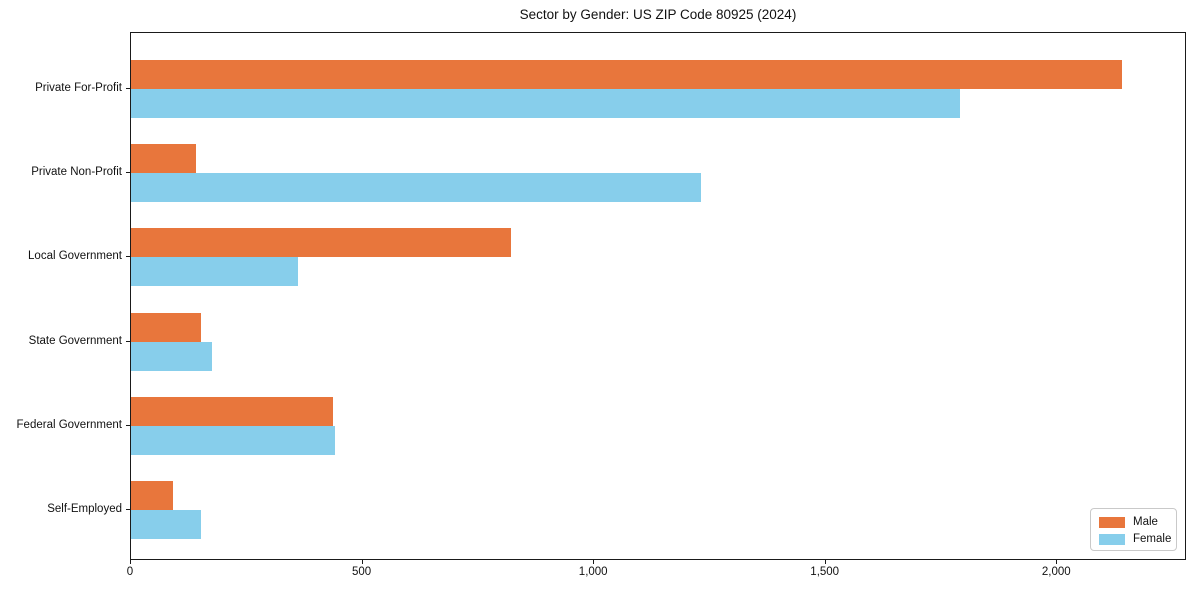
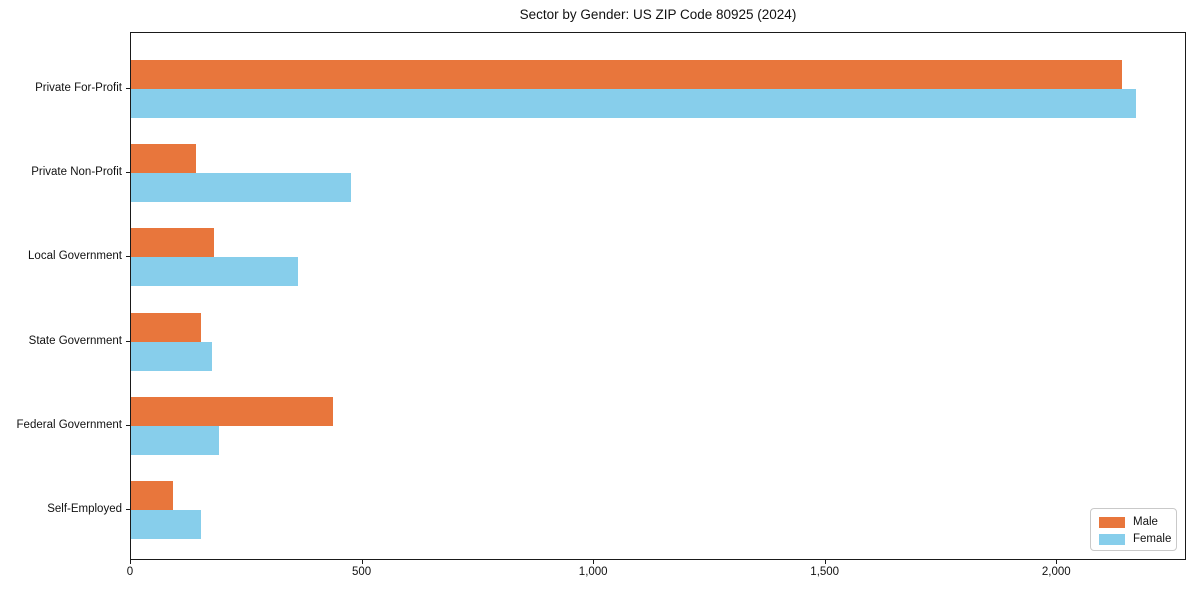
Female/Private For-Profit: 1790 -> 2170
Female/Private Non-Profit: 1230 -> 480
Male/Local Government: 820 -> 180
Female/Federal Government: 440 -> 190
